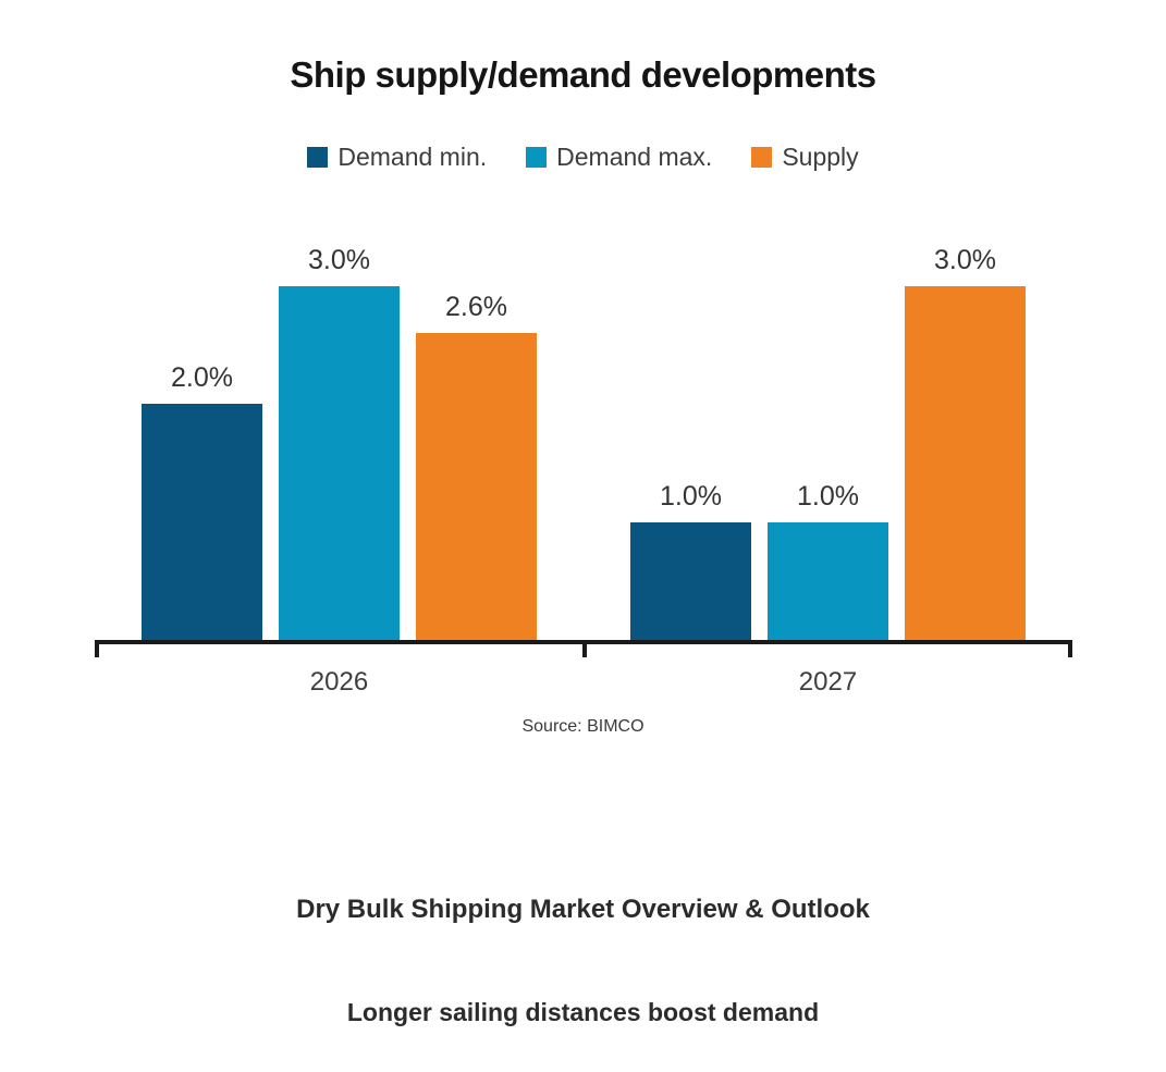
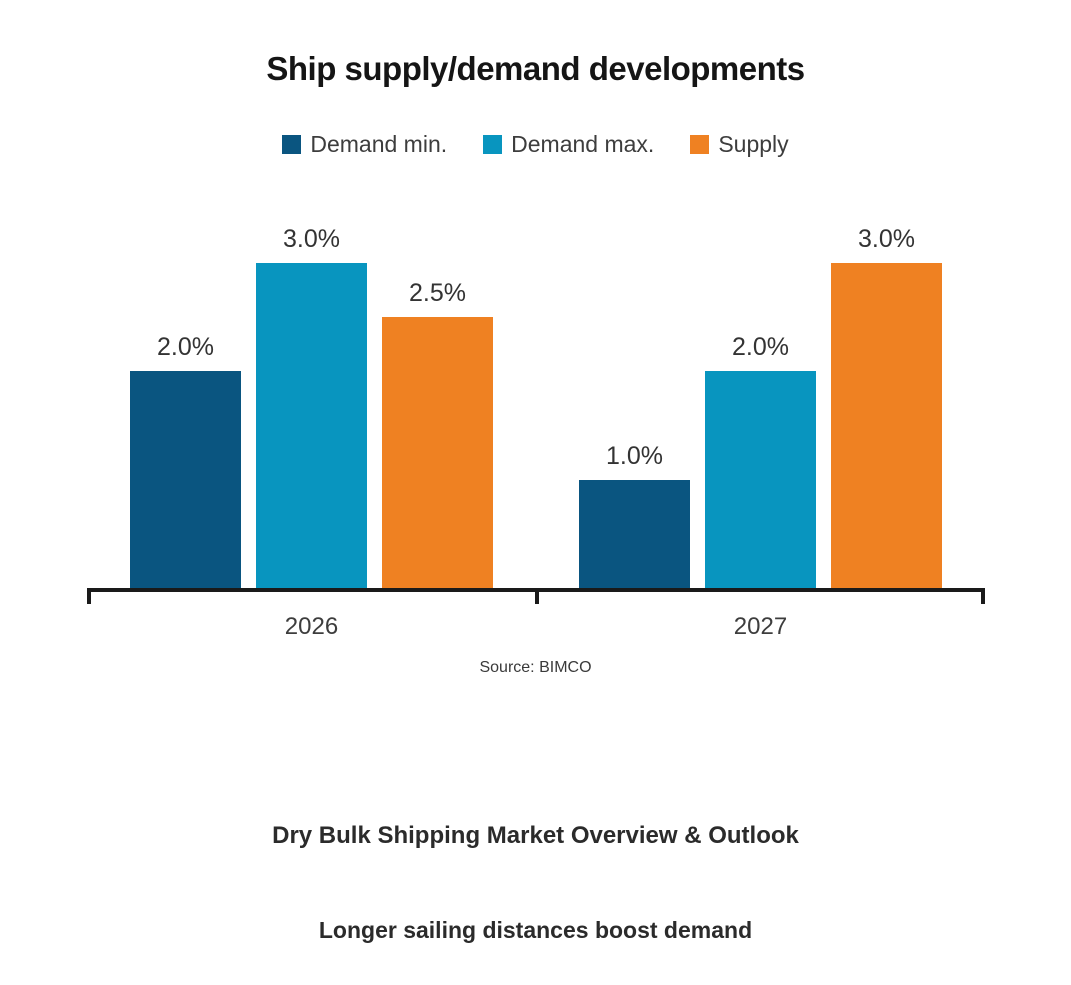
Supply/2026: 2.6% -> 2.5%
Demand max./2027: 1.0% -> 2.0%
